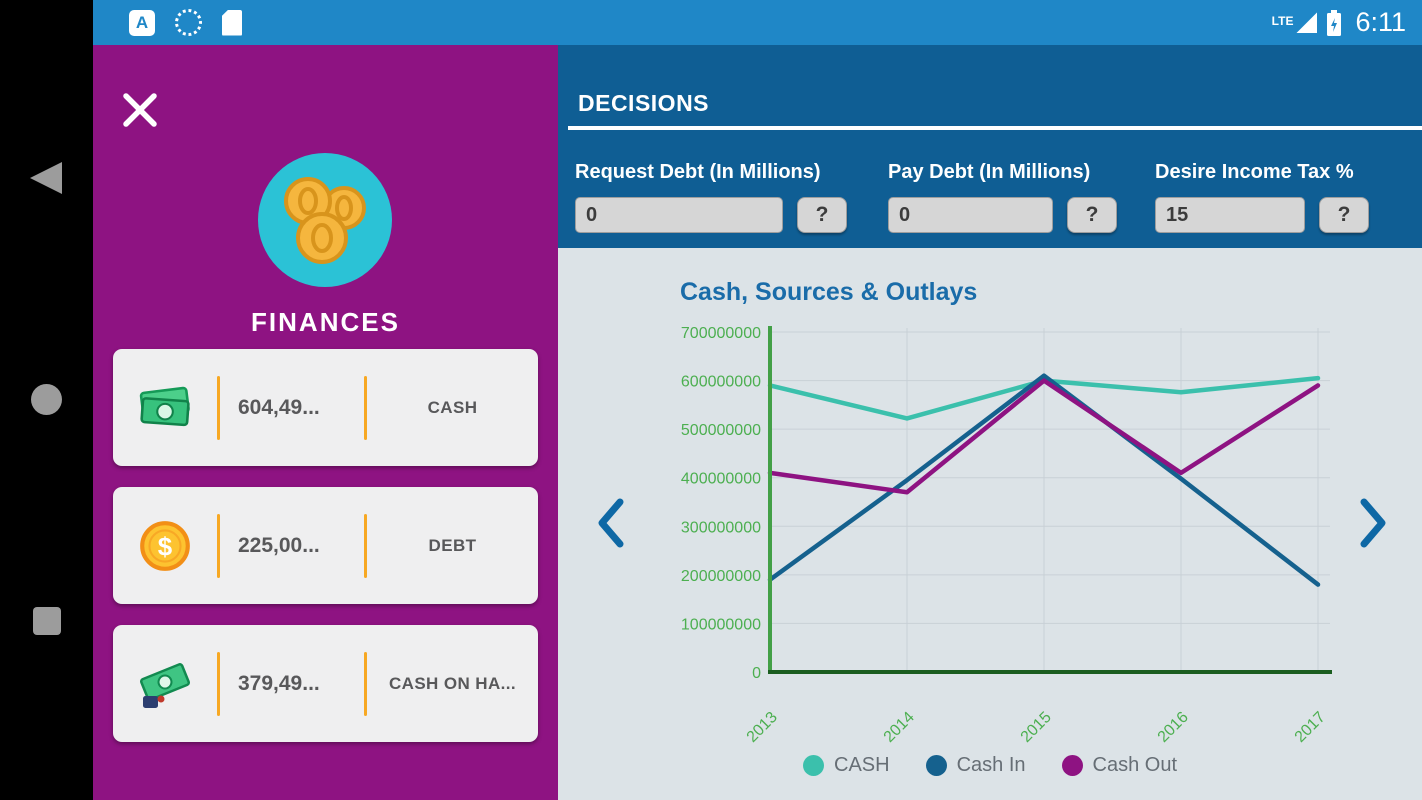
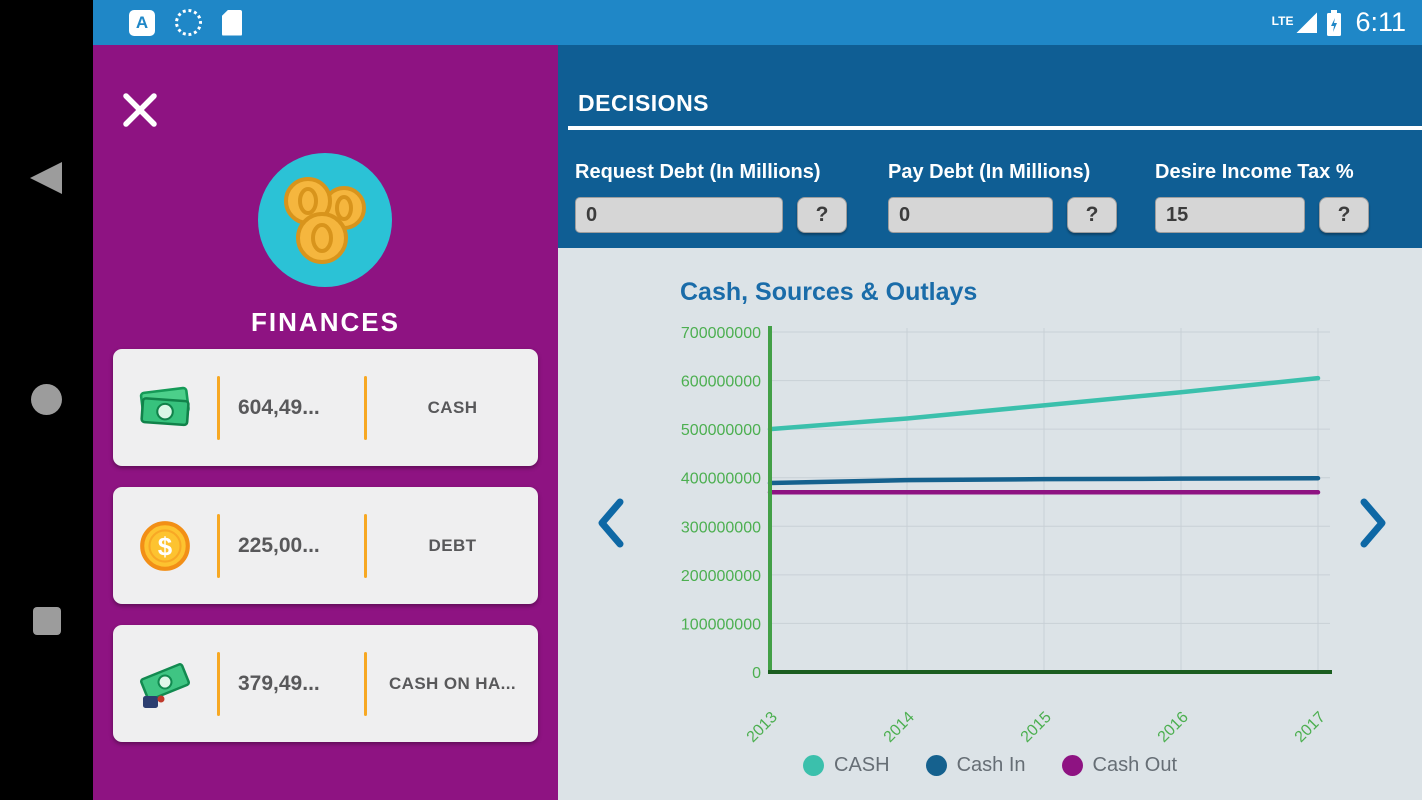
CASH/2013: 590000000 -> 500000000
Cash In/2013: 190000000 -> 390000000
Cash Out/2013: 410000000 -> 370000000
CASH/2015: 600000000 -> 550000000
Cash In/2015: 610000000 -> 400000000
Cash Out/2015: 600000000 -> 370000000
Cash Out/2016: 410000000 -> 370000000
Cash In/2017: 180000000 -> 400000000
Cash Out/2017: 590000000 -> 370000000
